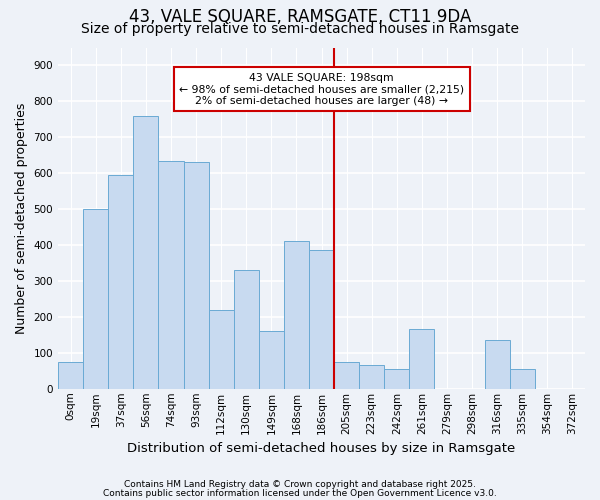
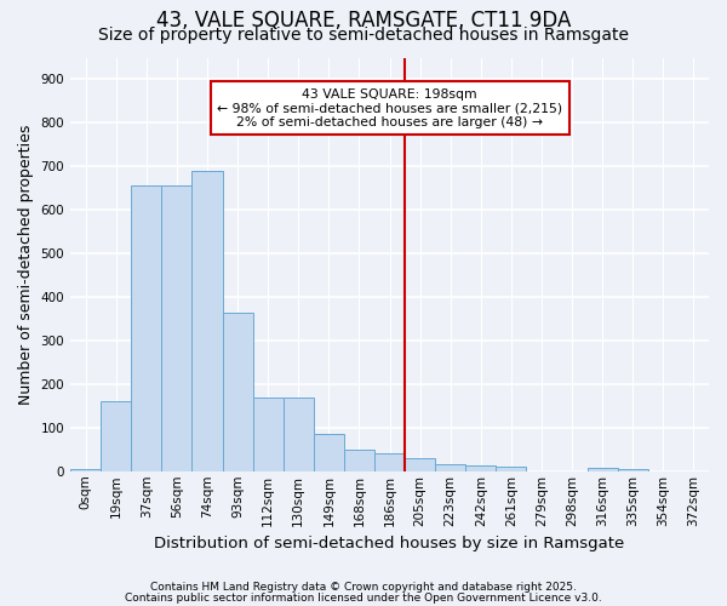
0sqm: 75 -> 5
19sqm: 500 -> 160
37sqm: 595 -> 655
56sqm: 760 -> 655
74sqm: 635 -> 690
93sqm: 630 -> 365
112sqm: 220 -> 170
130sqm: 330 -> 170
149sqm: 160 -> 85
168sqm: 410 -> 50
186sqm: 385 -> 40
205sqm: 75 -> 30
223sqm: 65 -> 15
242sqm: 55 -> 12
261sqm: 165 -> 10
316sqm: 135 -> 7
335sqm: 55 -> 5
